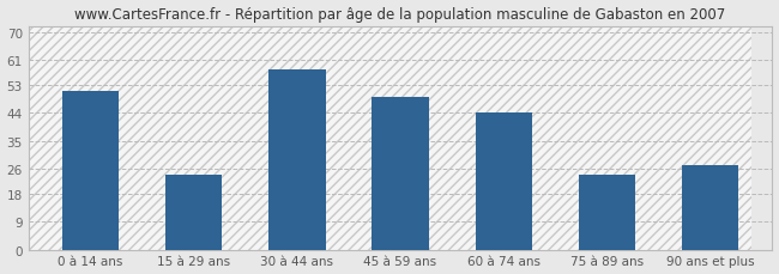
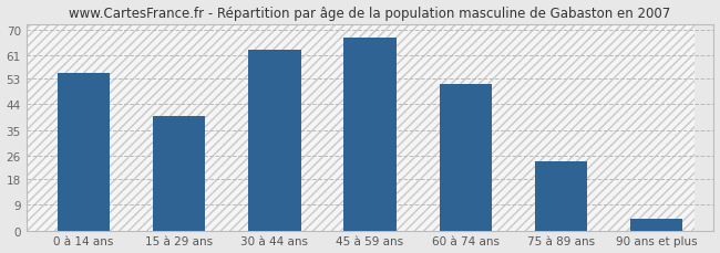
0 à 14 ans: 51 -> 55
15 à 29 ans: 24 -> 40
30 à 44 ans: 58 -> 63
45 à 59 ans: 49 -> 67
60 à 74 ans: 44 -> 51
90 ans et plus: 27 -> 4
